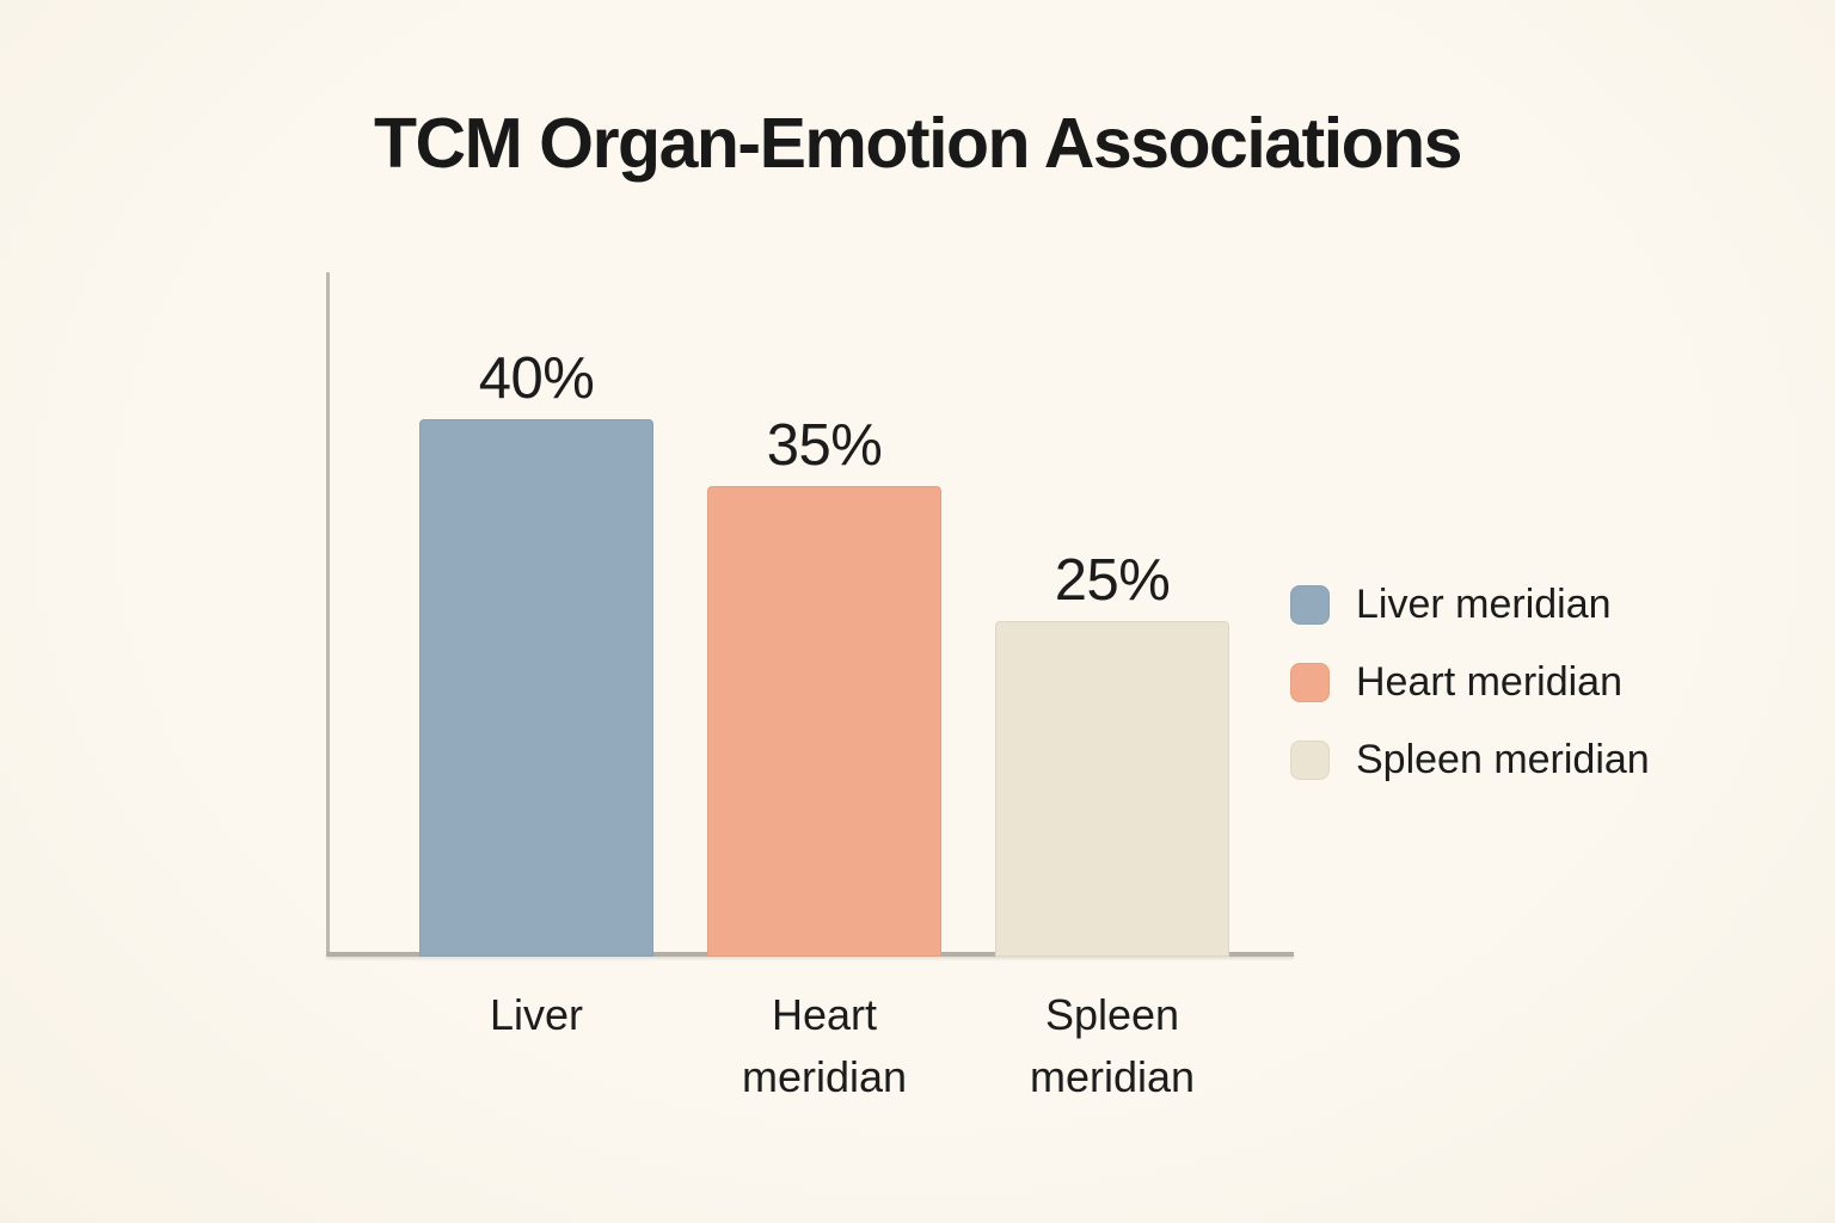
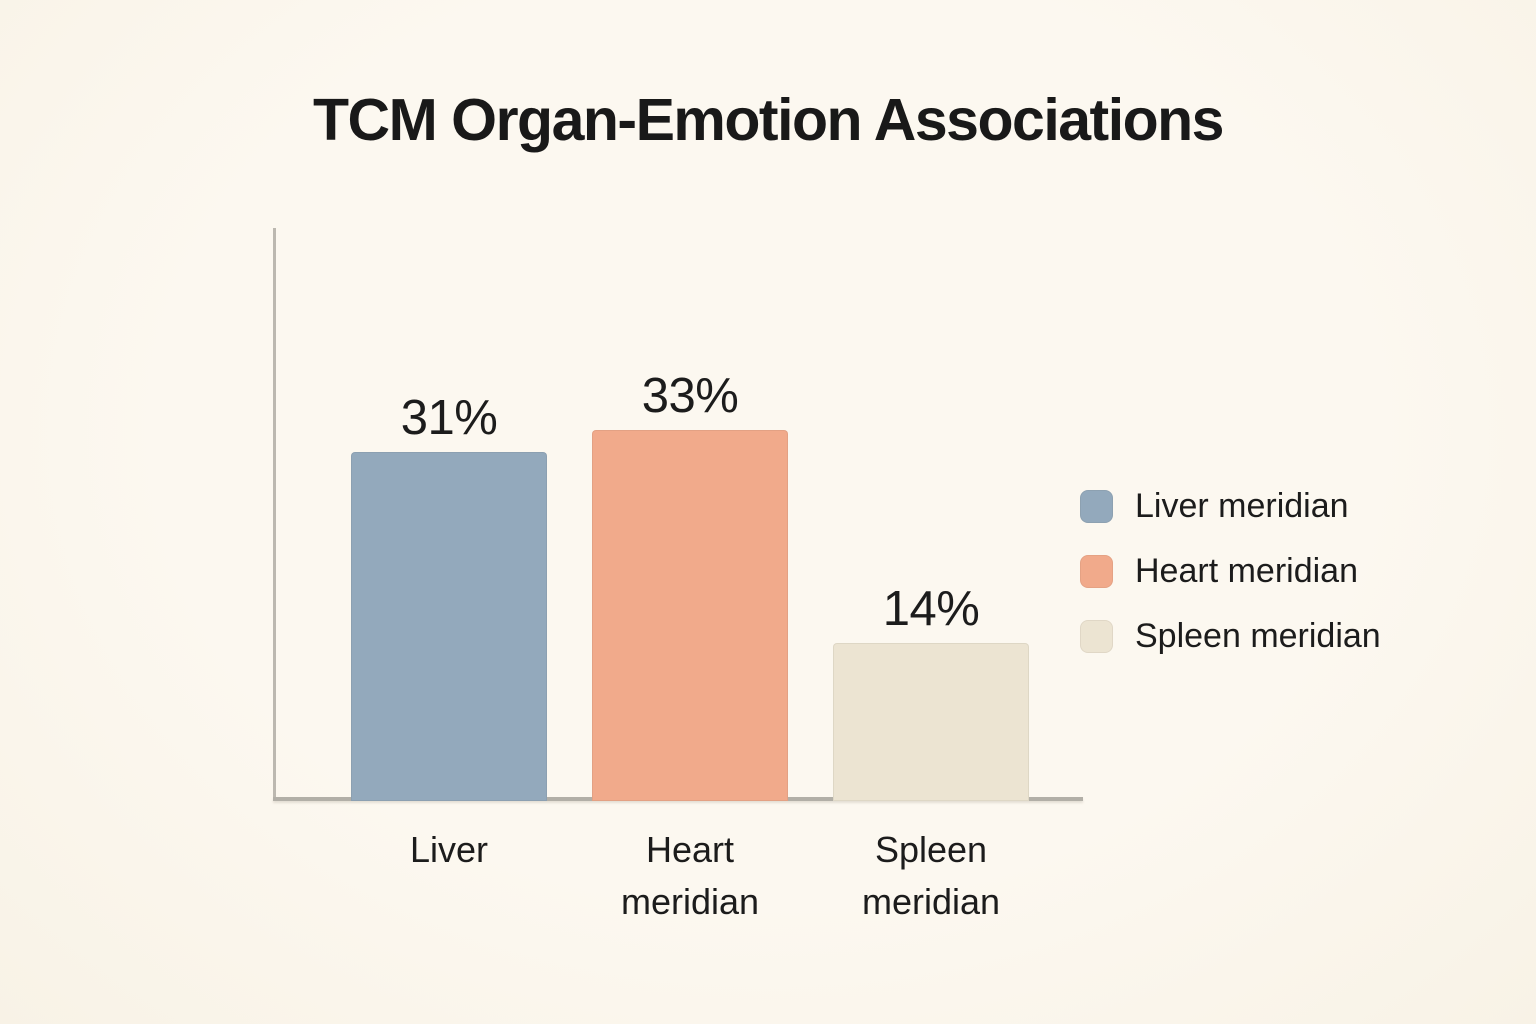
Liver: 40% -> 31%
Heart meridian: 35% -> 33%
Spleen meridian: 25% -> 14%
